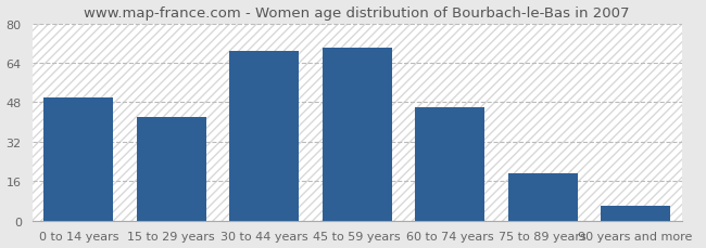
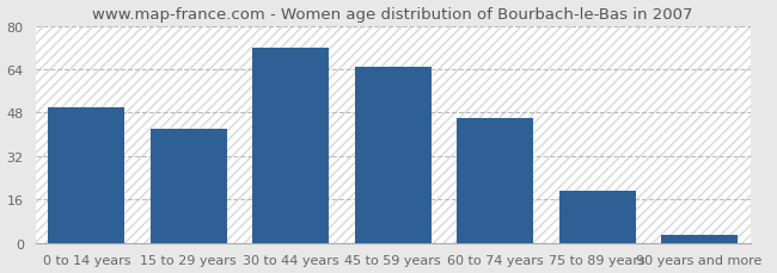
30 to 44 years: 69 -> 72
45 to 59 years: 70 -> 65
90 years and more: 6 -> 3
